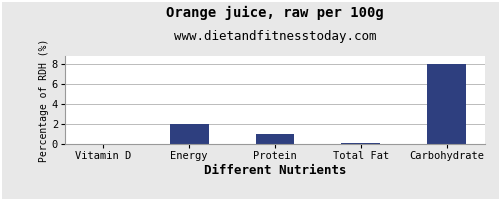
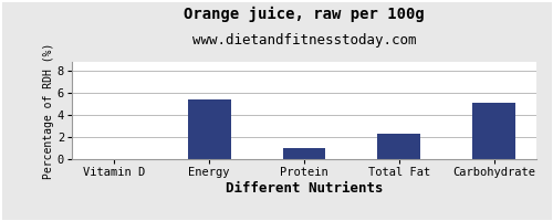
Energy: 2.0 -> 5.4
Total Fat: 0.1 -> 2.3
Carbohydrate: 8.0 -> 5.1
